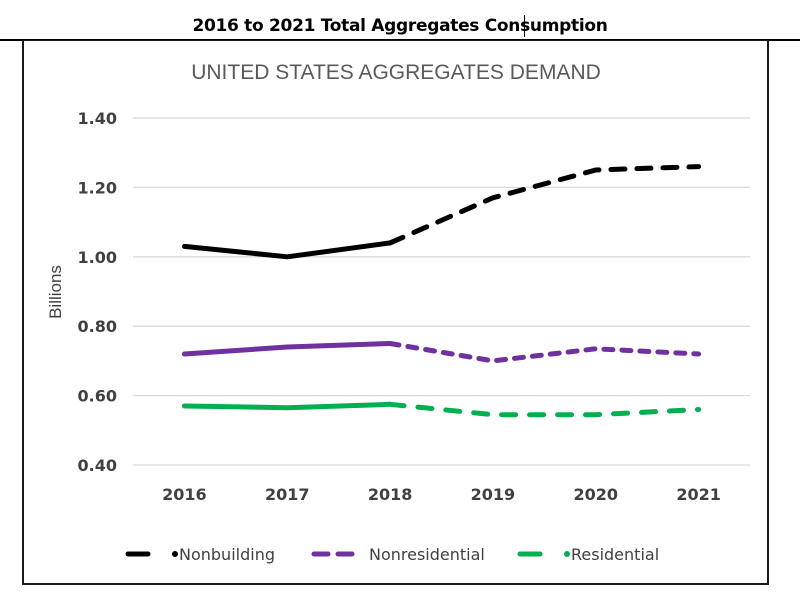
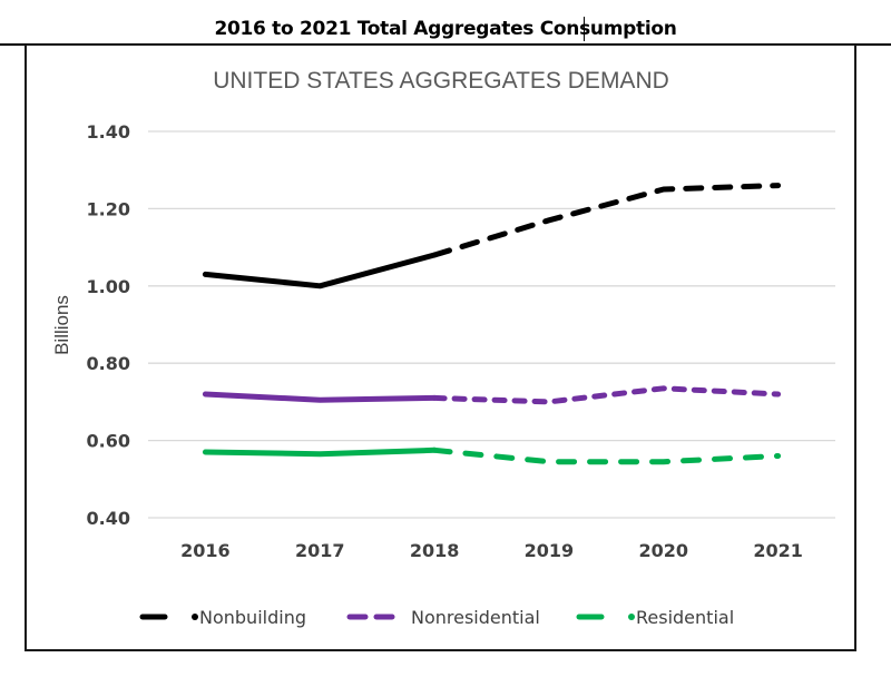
Nonresidential/2017: 0.74 -> 0.70
Nonbuilding/2018: 1.04 -> 1.08
Nonresidential/2018: 0.75 -> 0.71
